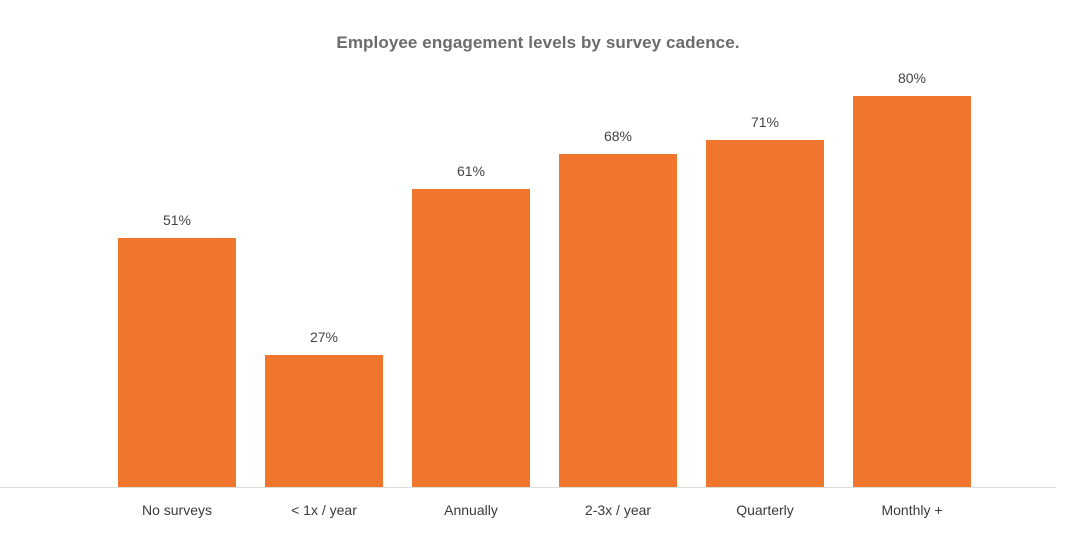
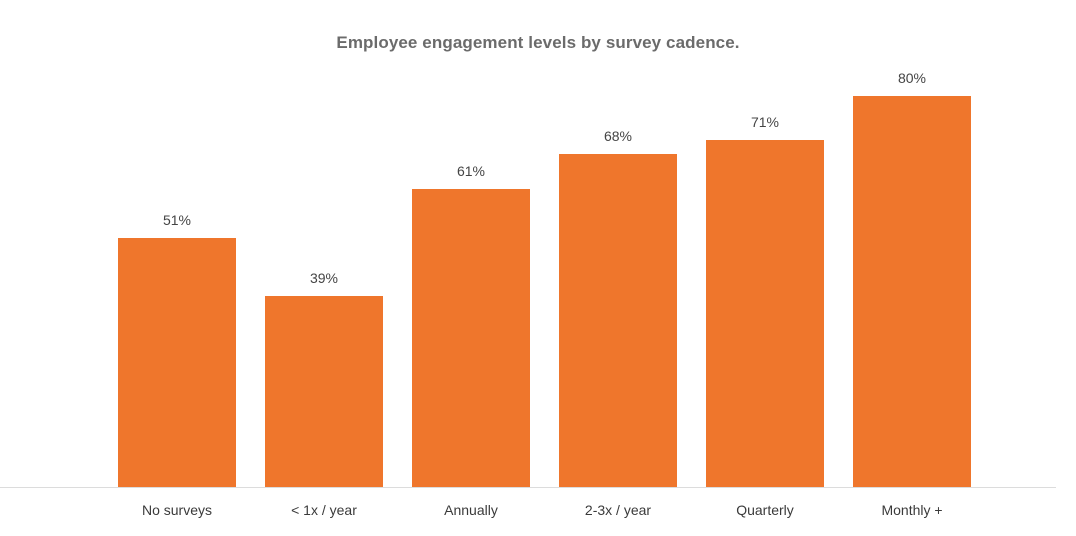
< 1x / year: 27% -> 39%
